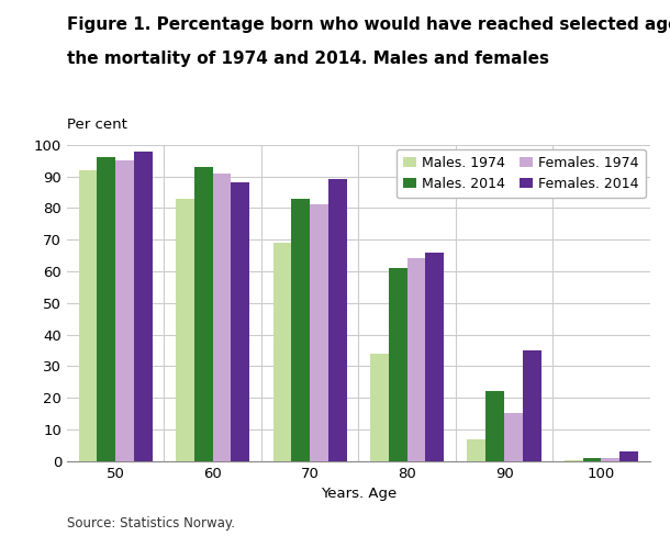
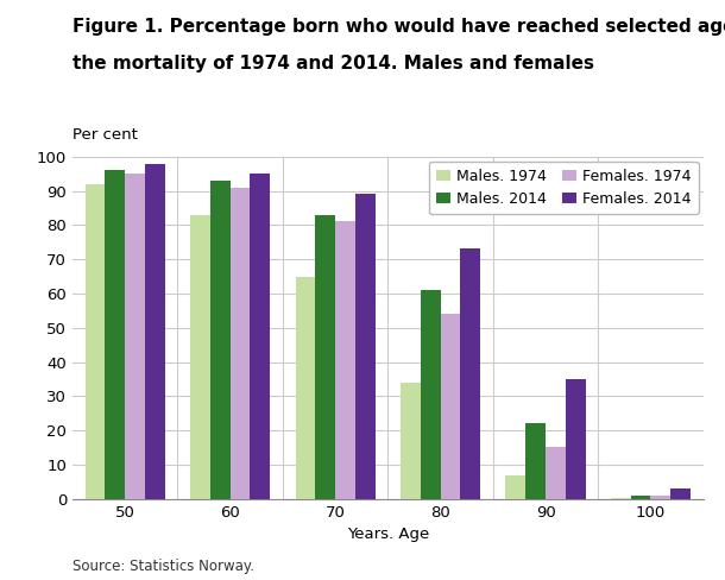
Females. 2014/60: 88 -> 95
Males. 1974/70: 69.0 -> 65.0
Females. 1974/80: 64 -> 54
Females. 2014/80: 66 -> 73
